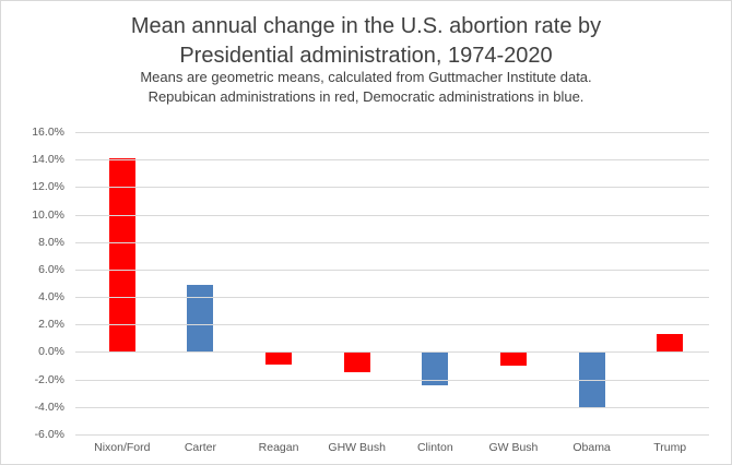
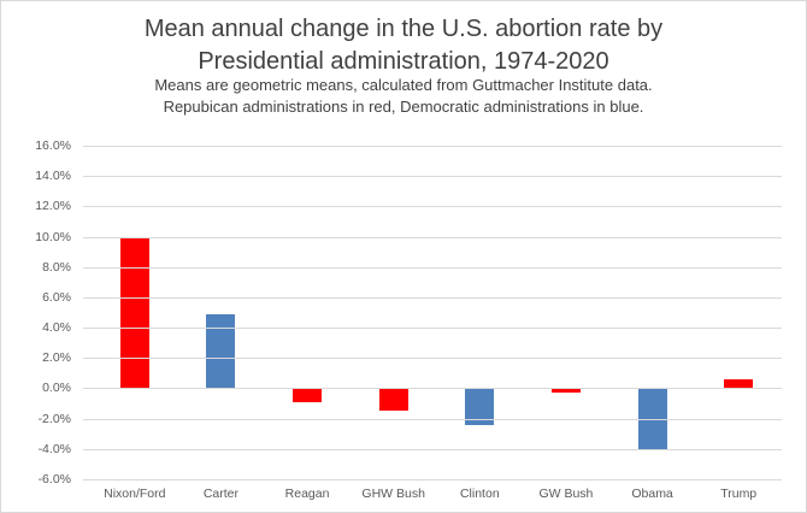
Nixon/Ford: 14.1% -> 10.0%
GW Bush: -1.0% -> -0.3%
Trump: 1.3% -> 0.6%
